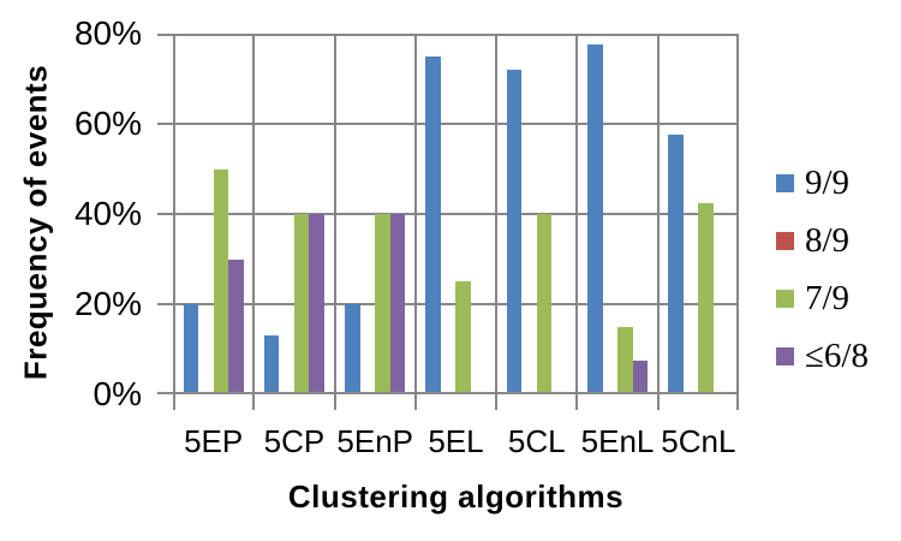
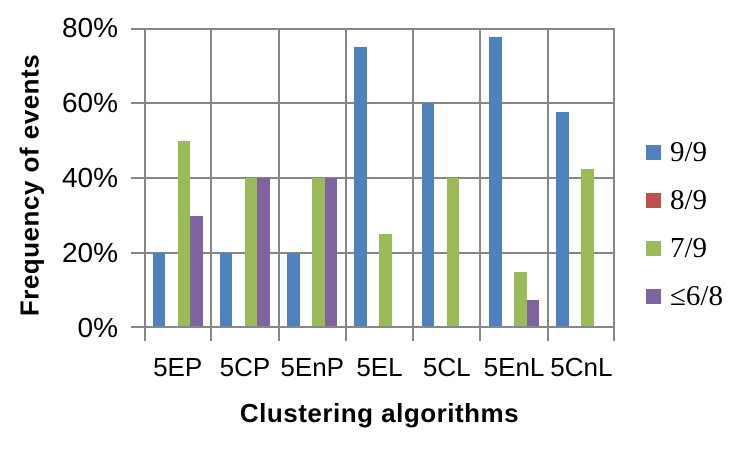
9/9/5CP: 13% -> 20%
9/9/5CL: 72% -> 60%
